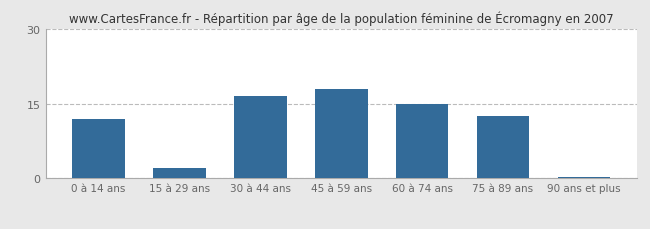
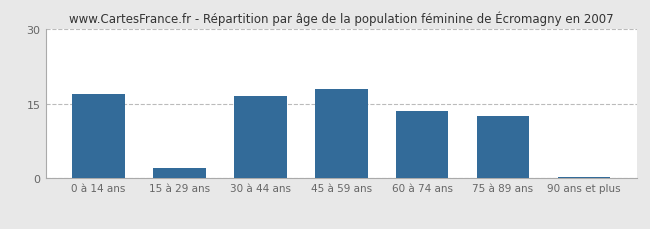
0 à 14 ans: 12.0 -> 17.0
60 à 74 ans: 15.0 -> 13.5
